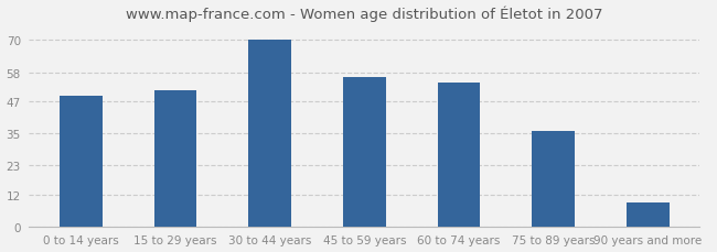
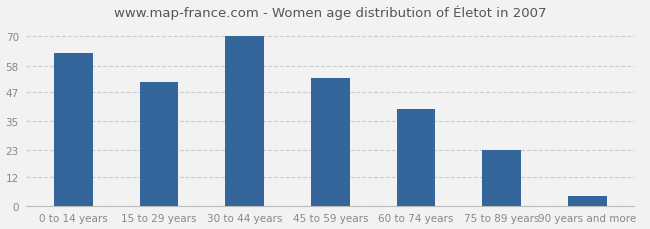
0 to 14 years: 49 -> 63
45 to 59 years: 56 -> 53
60 to 74 years: 54 -> 40
75 to 89 years: 36 -> 23
90 years and more: 9 -> 4
